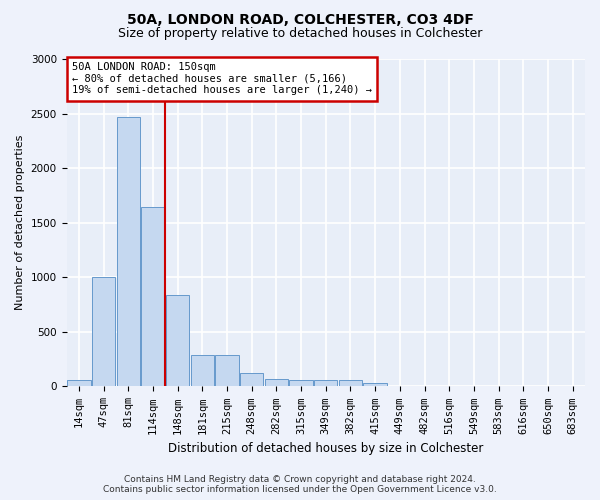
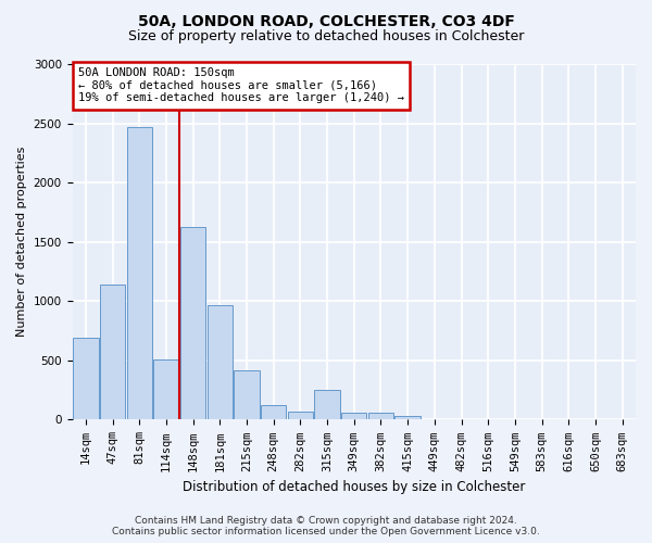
14sqm: 60 -> 690
47sqm: 1000 -> 1140
114sqm: 1640 -> 510
148sqm: 840 -> 1630
181sqm: 290 -> 970
215sqm: 290 -> 420
315sqm: 60 -> 250
